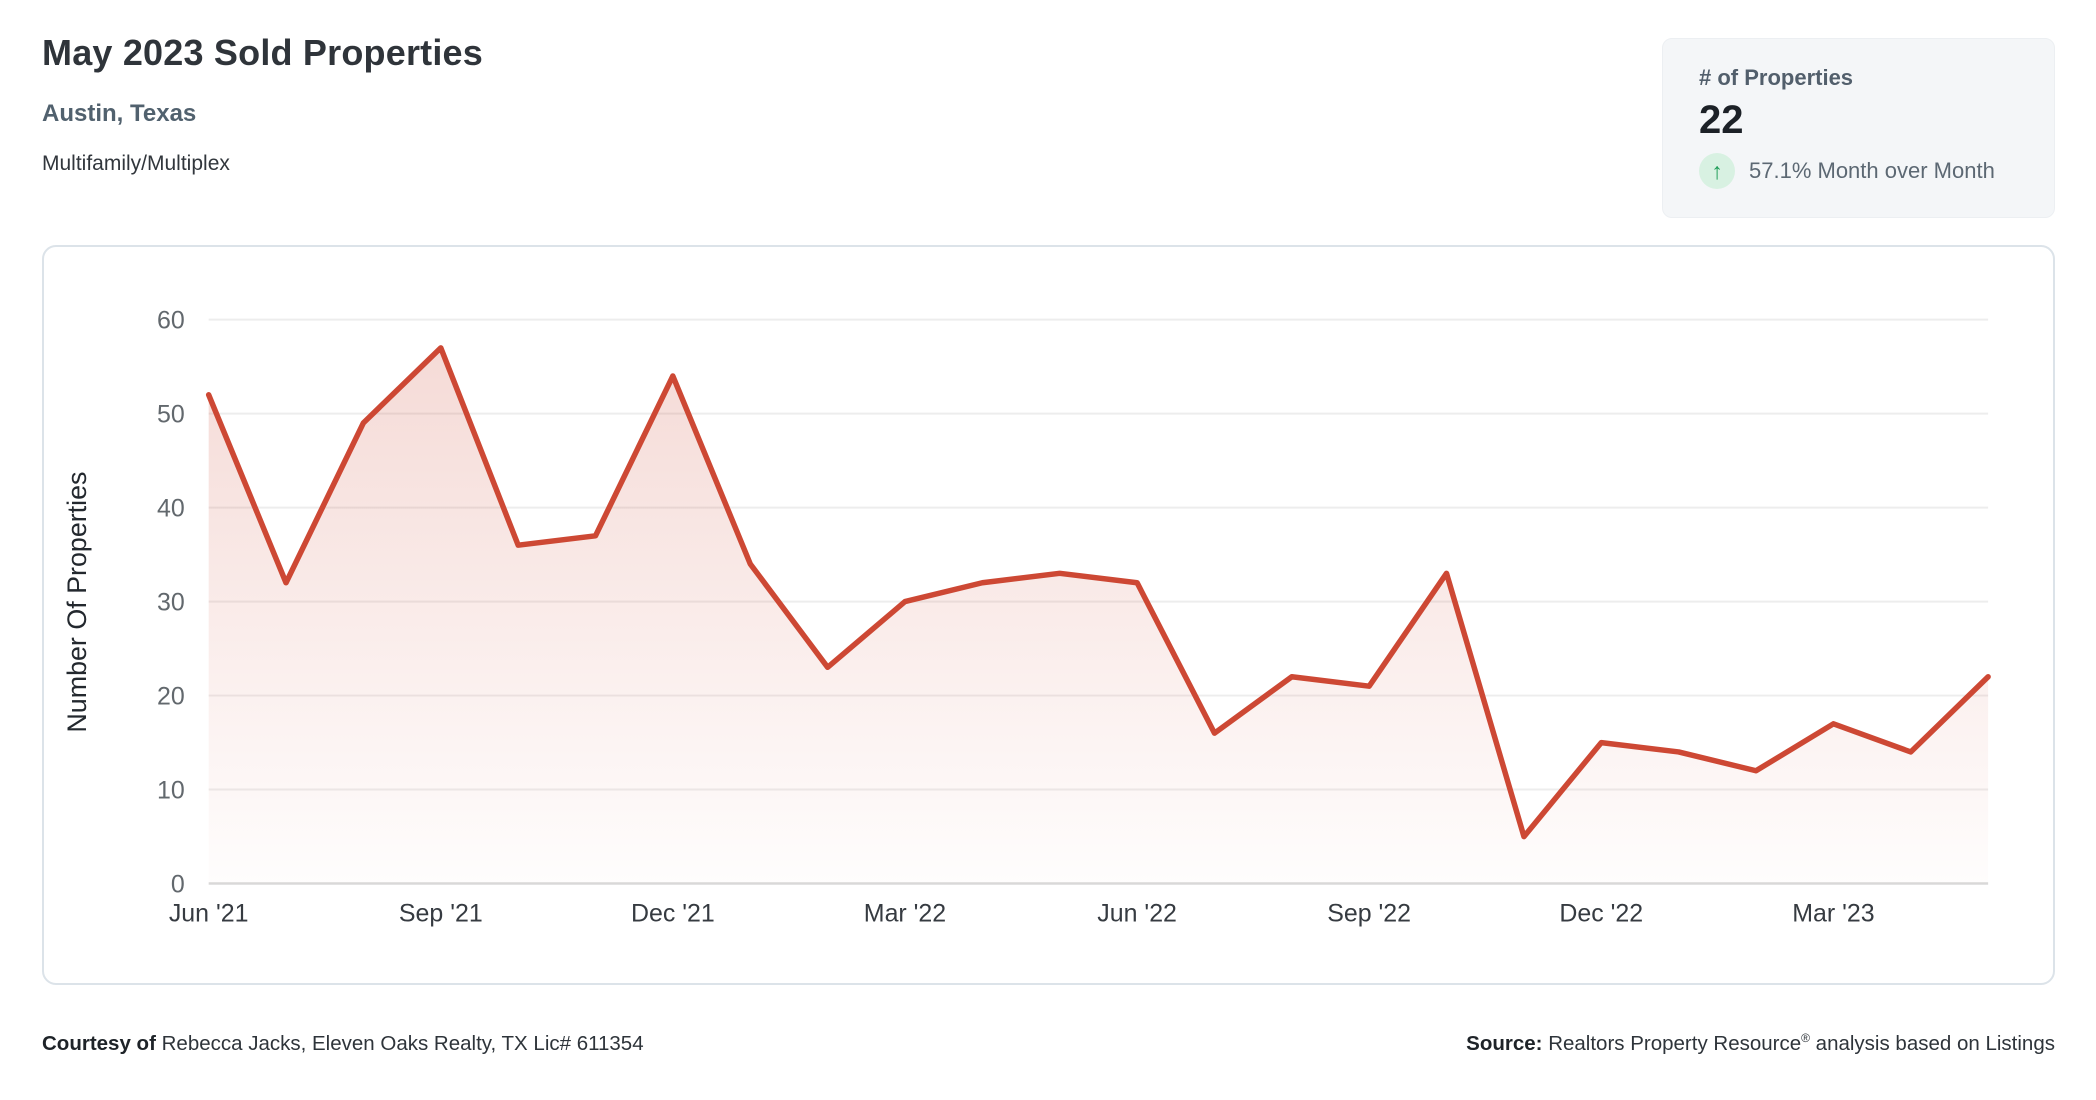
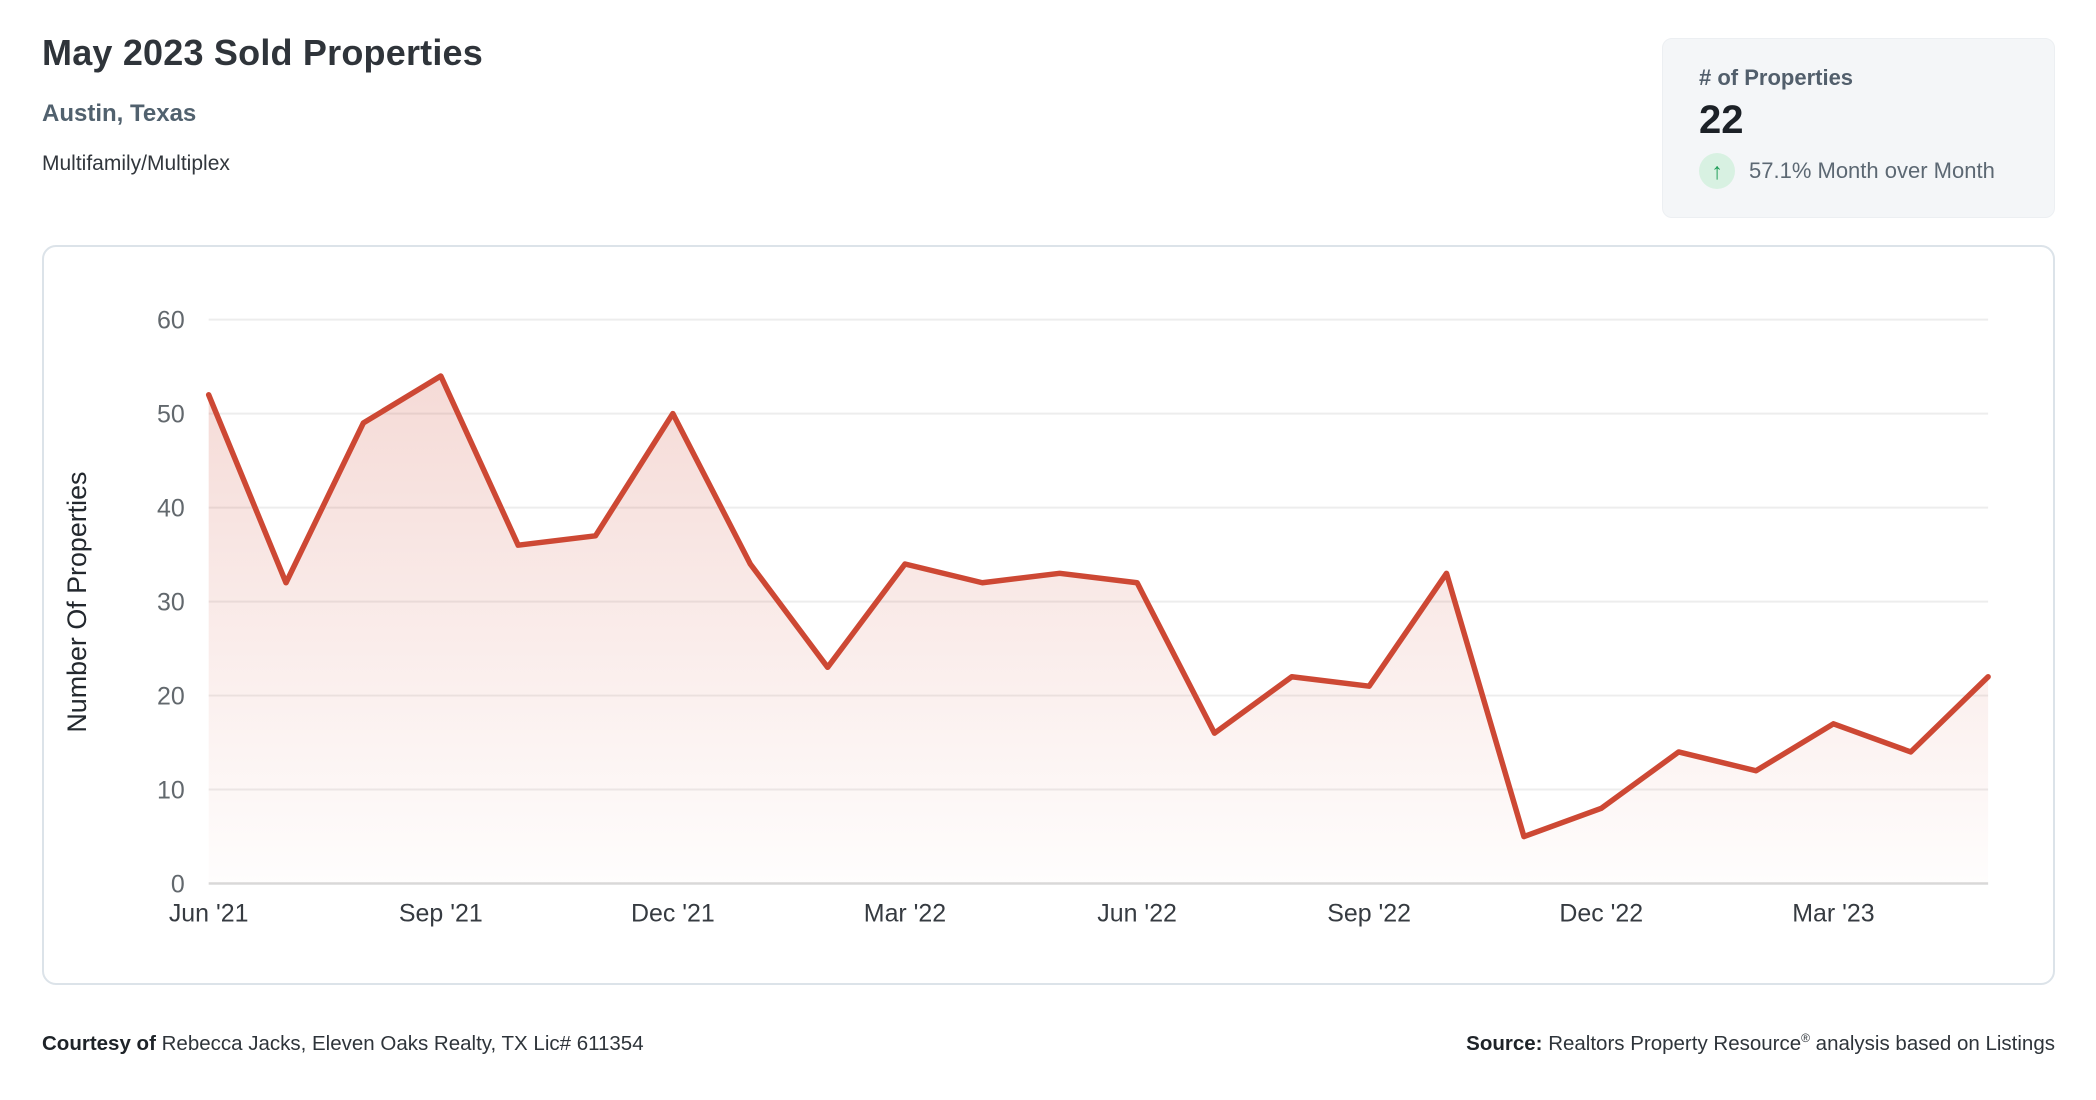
Sep '21: 57 -> 54
Dec '21: 54 -> 50
Mar '22: 30 -> 34
Dec '22: 15 -> 8
